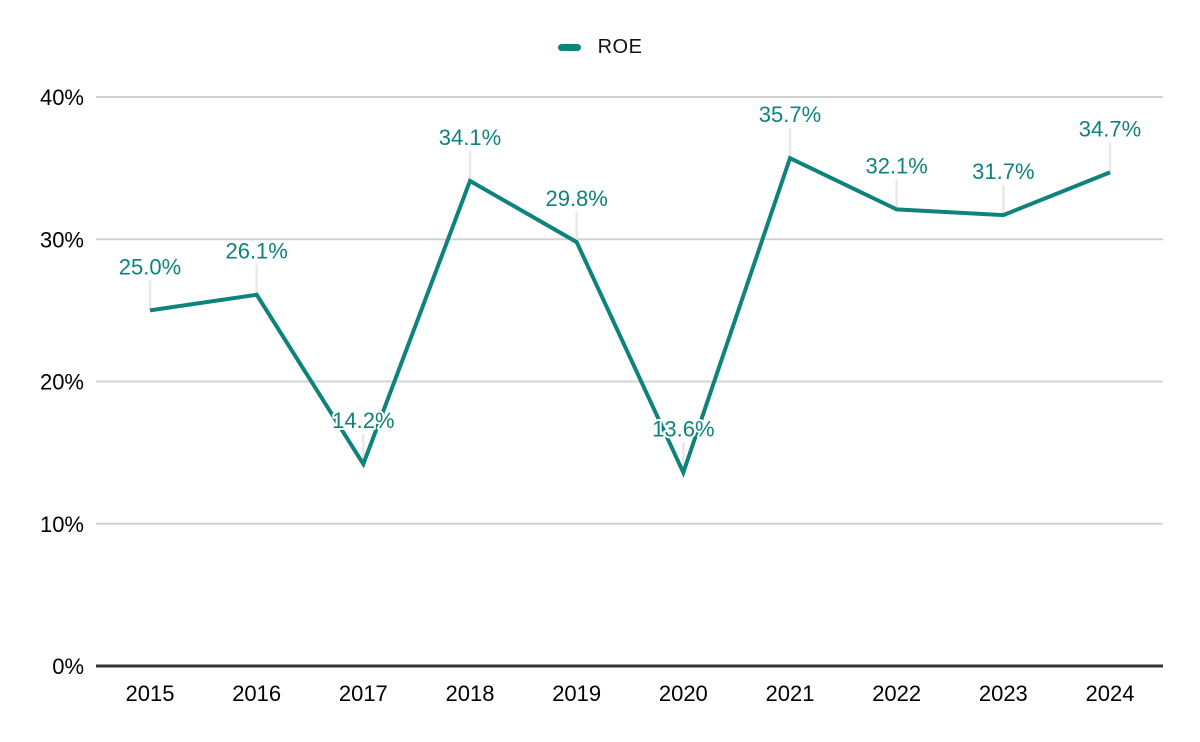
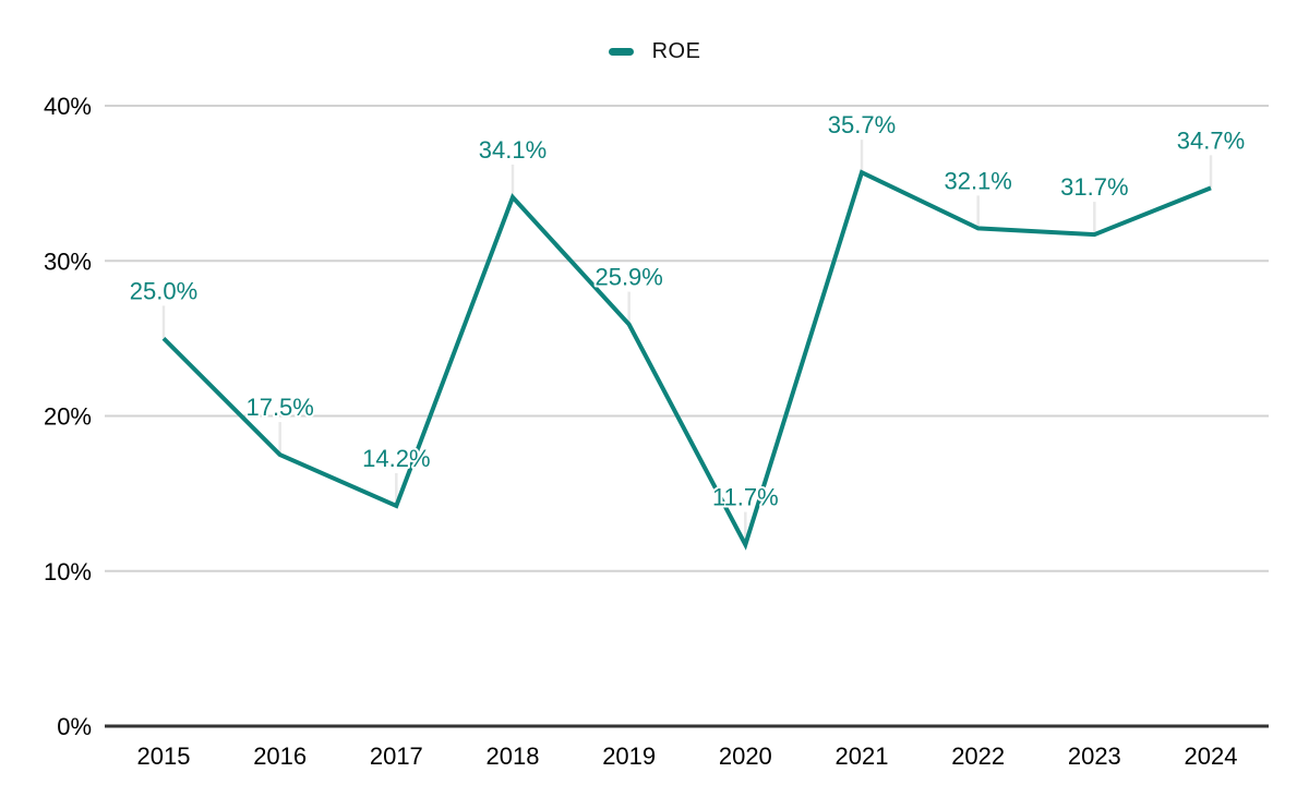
2016: 26.1% -> 17.5%
2019: 29.8% -> 25.9%
2020: 13.6% -> 11.7%
